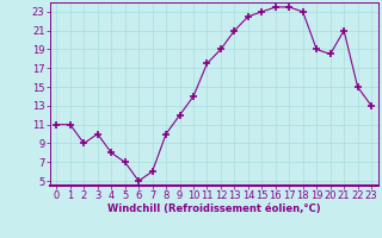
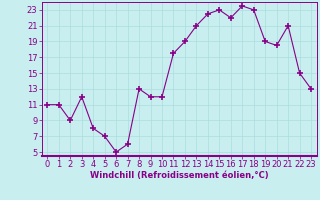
3: 10.0 -> 12.0
8: 10.0 -> 13.0
10: 14.0 -> 12.0
16: 23.5 -> 22.0
